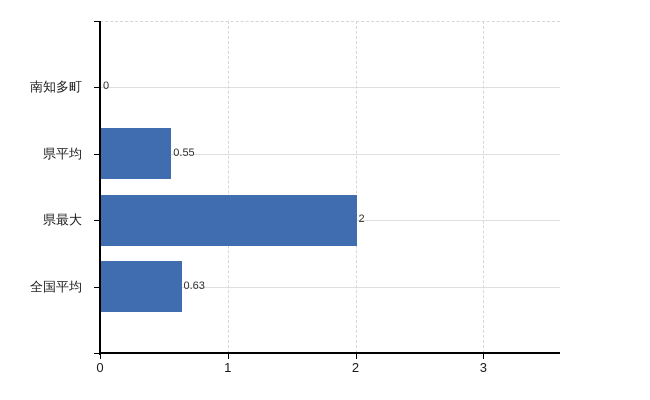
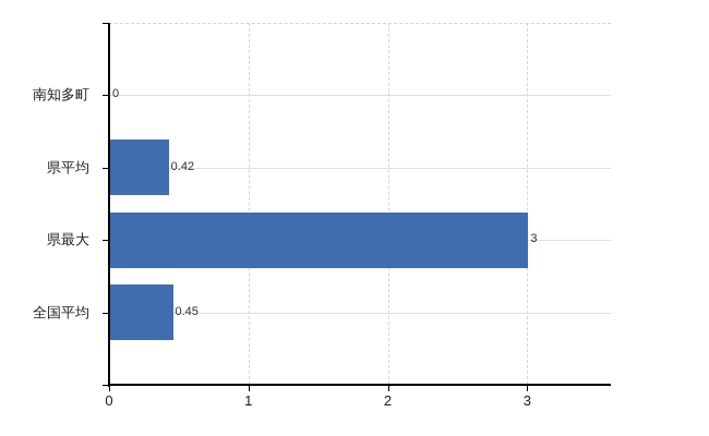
県平均: 0.55 -> 0.42
県最大: 2 -> 3
全国平均: 0.63 -> 0.45
